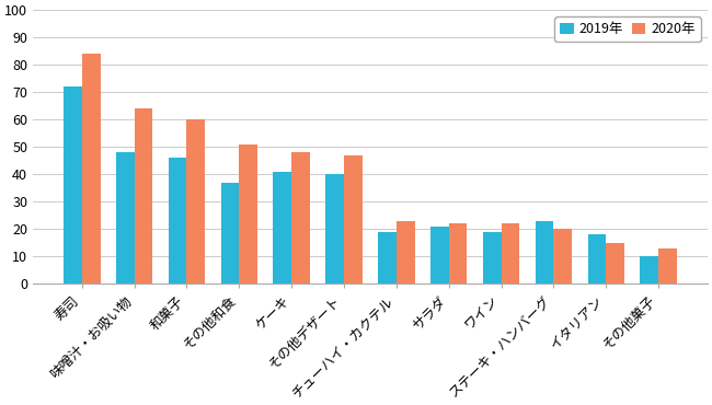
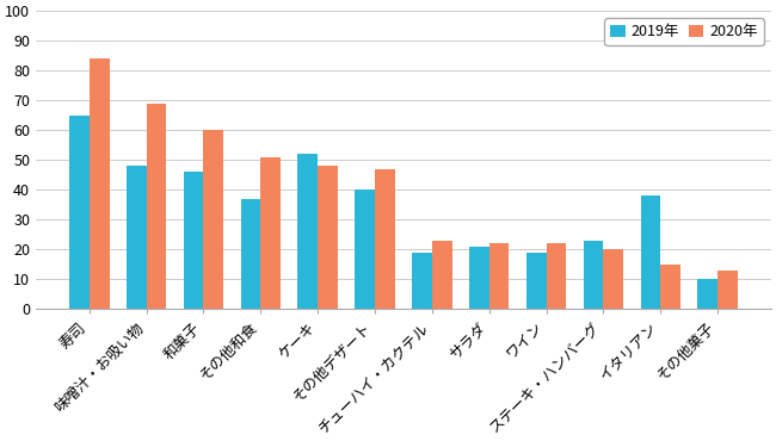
2019年/寿司: 72 -> 65
2020年/味噌汁・お吸い物: 64 -> 69
2019年/ケーキ: 41 -> 52
2019年/イタリアン: 18 -> 38
